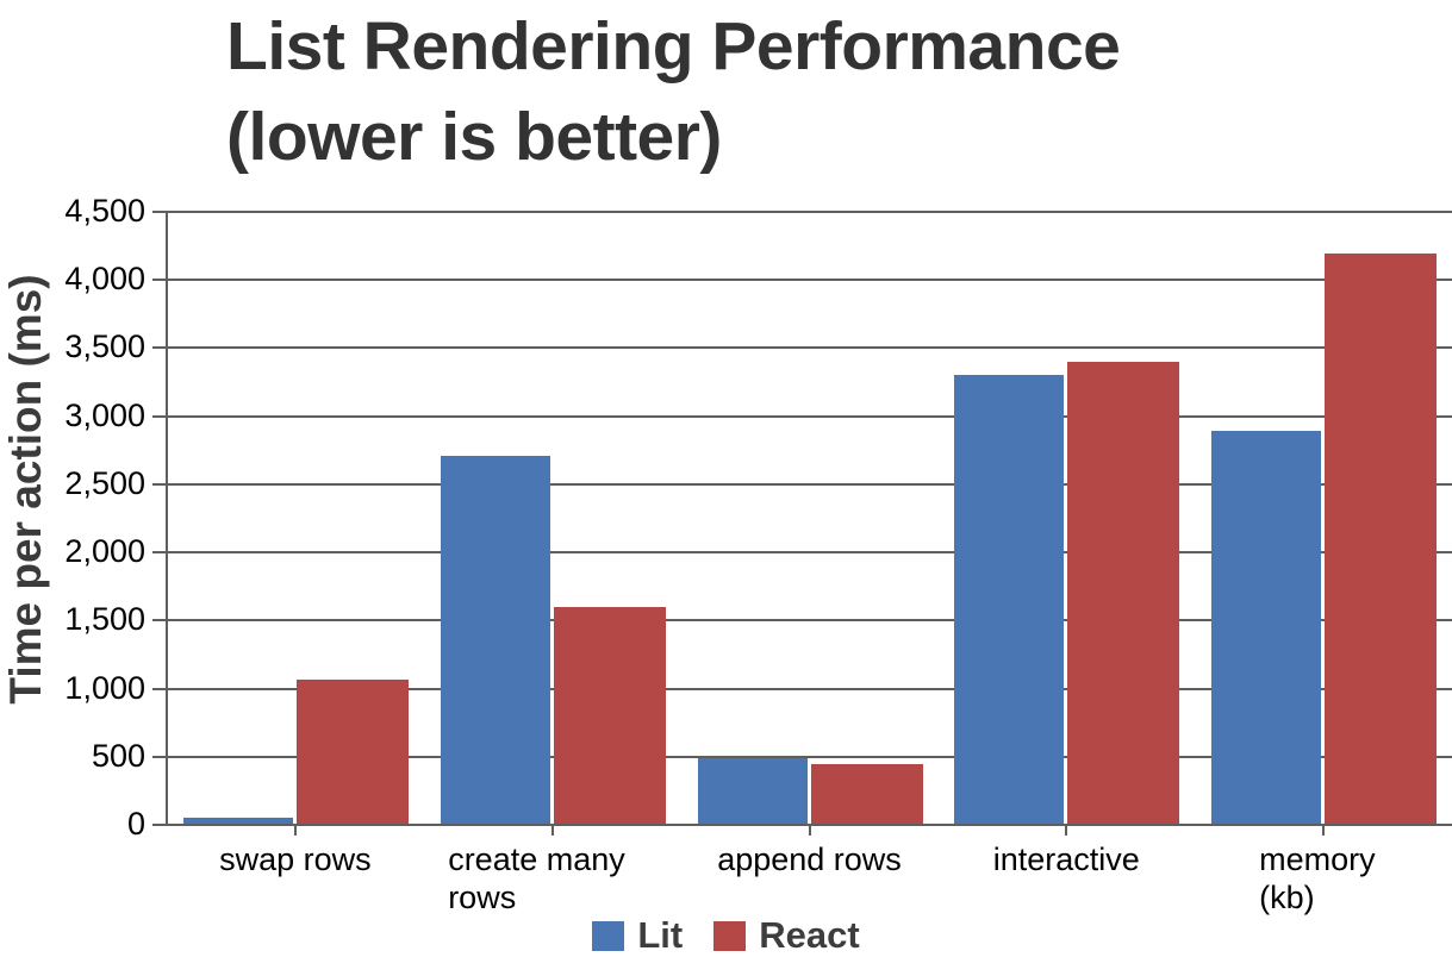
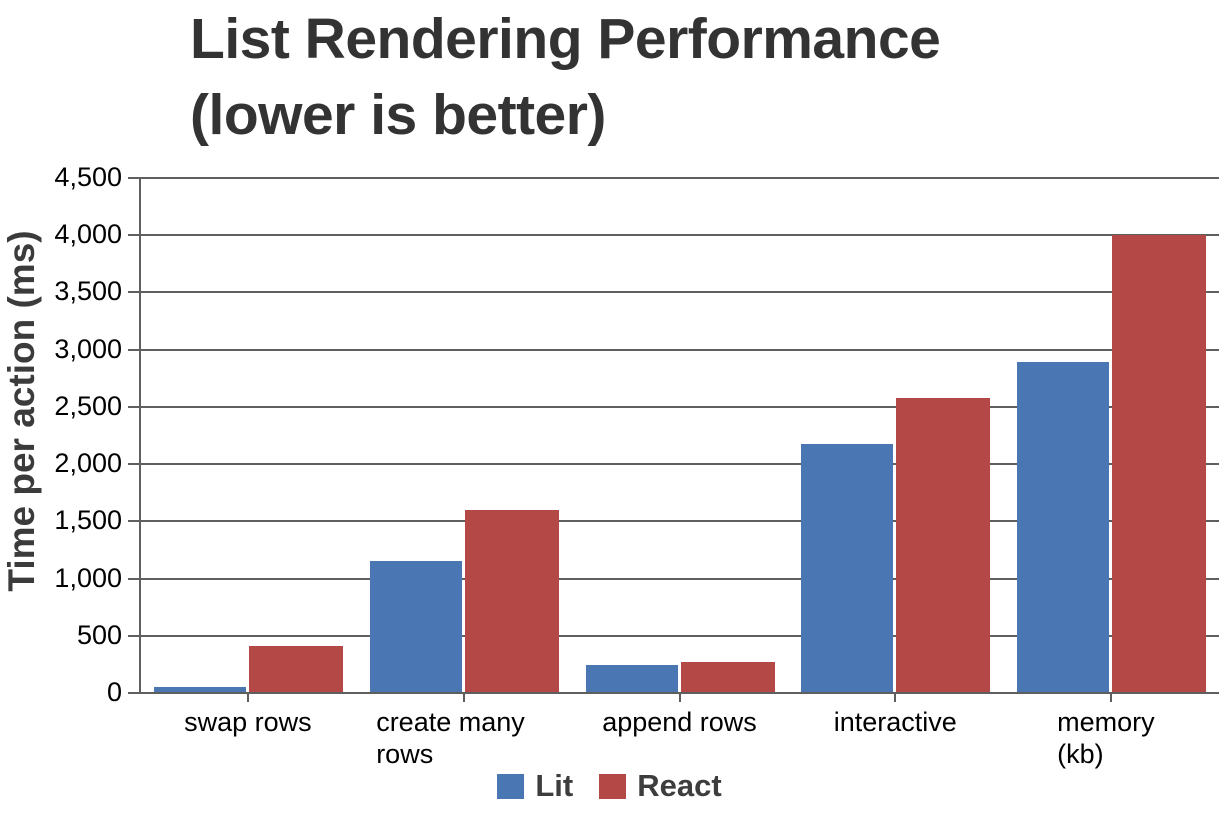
React/swap rows: 1070 -> 420
Lit/create many rows: 2710 -> 1160
Lit/append rows: 490 -> 240
React/append rows: 450 -> 280
Lit/interactive: 3300 -> 2180
React/interactive: 3400 -> 2580
React/memory (kb): 4190 -> 4000
